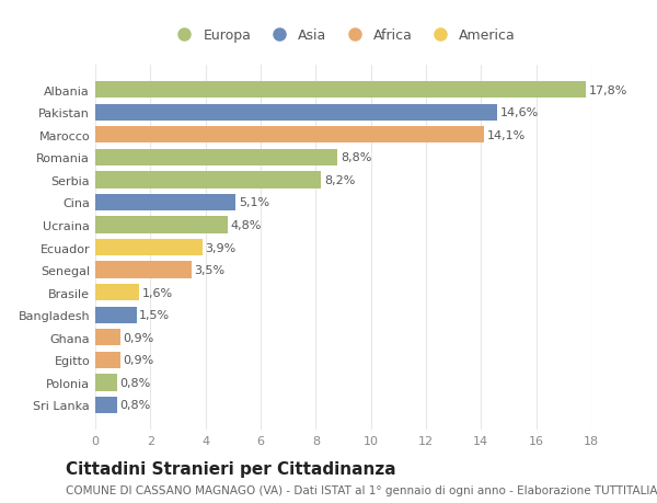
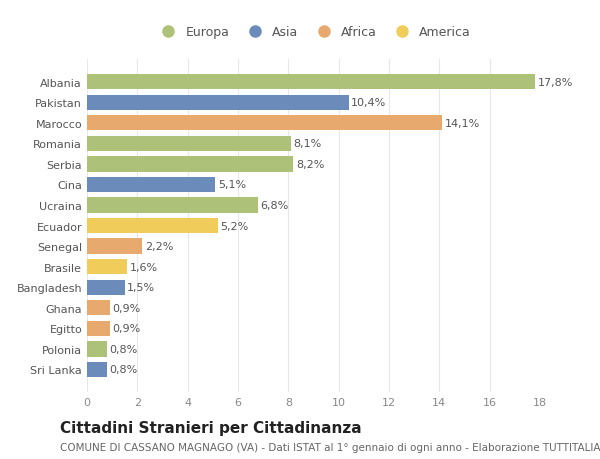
Pakistan: 14,6% -> 10,4%
Romania: 8,8% -> 8,1%
Ucraina: 4,8% -> 6,8%
Ecuador: 3,9% -> 5,2%
Senegal: 3,5% -> 2,2%
